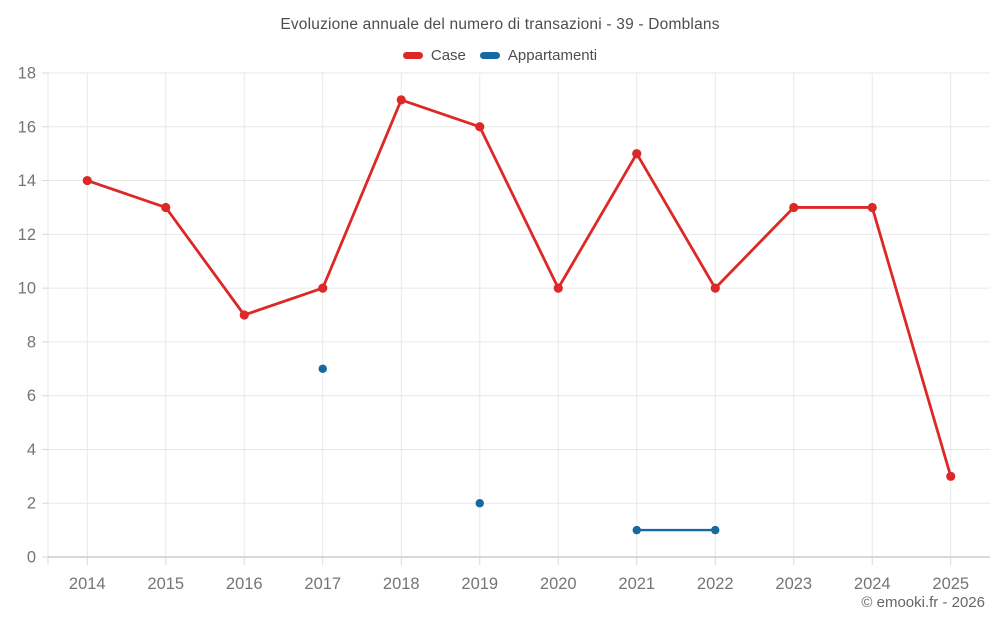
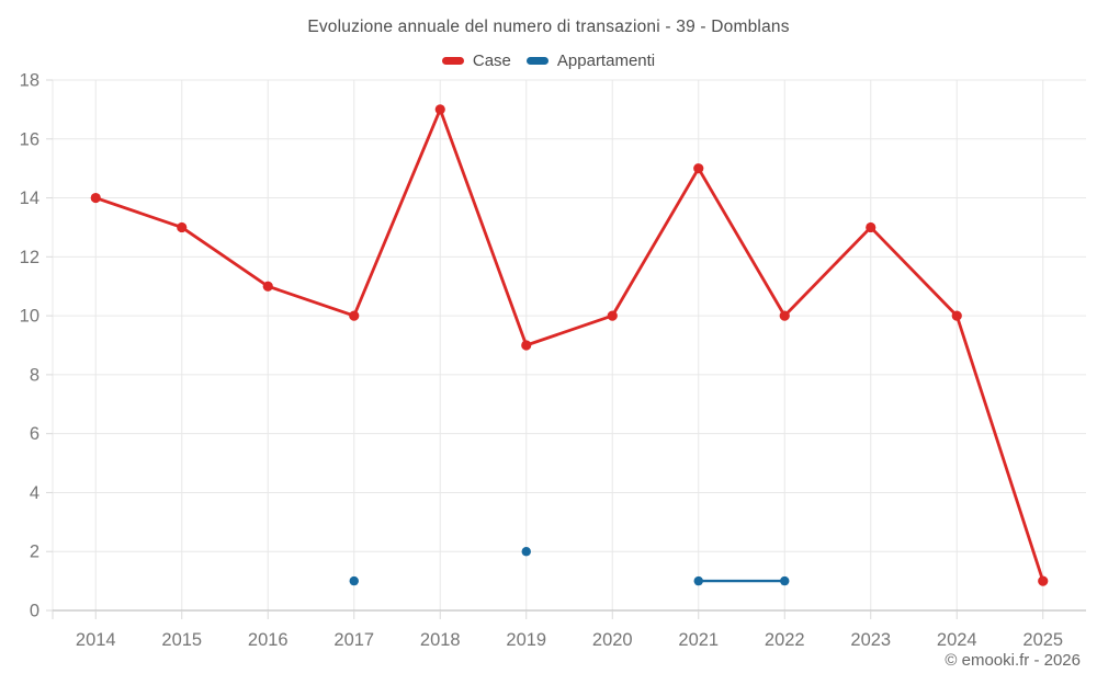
Case/2016: 9 -> 11
Appartamenti/2017: 7 -> 1
Case/2019: 16 -> 9
Case/2024: 13 -> 10
Case/2025: 3 -> 1
